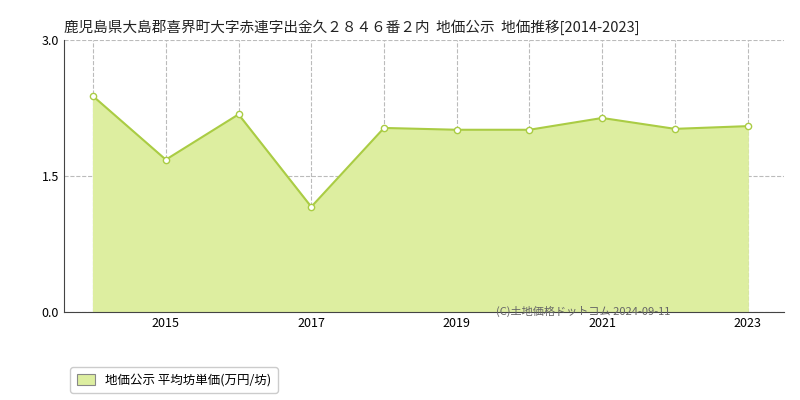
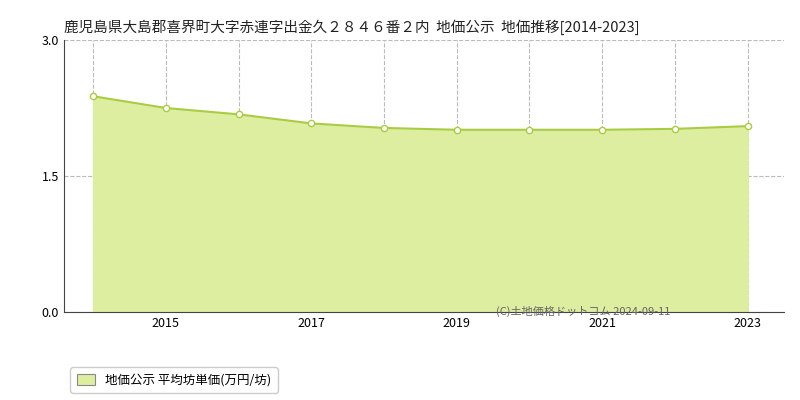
2015: 1.68 -> 2.25
2017: 1.16 -> 2.08
2021: 2.14 -> 2.01
